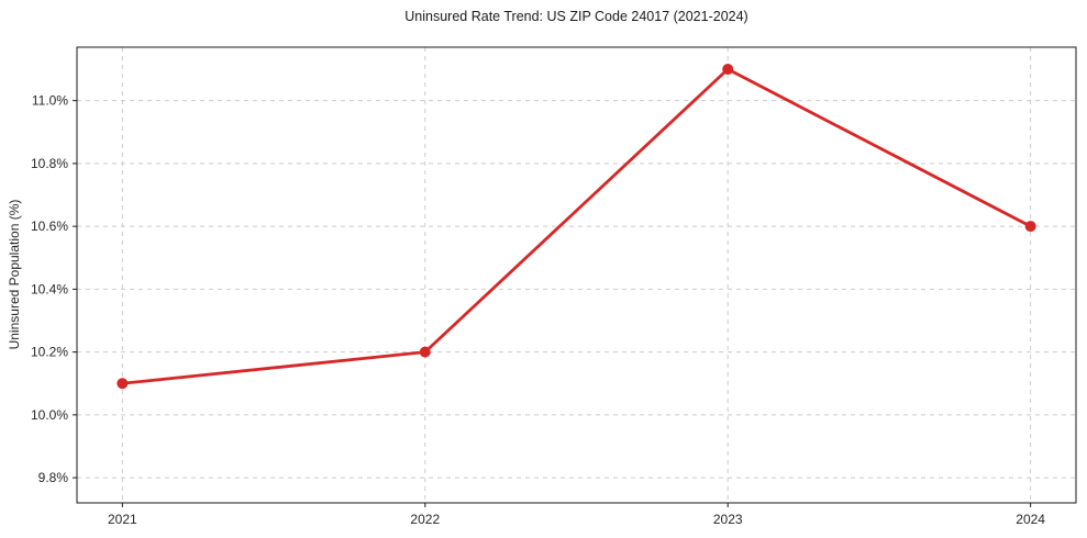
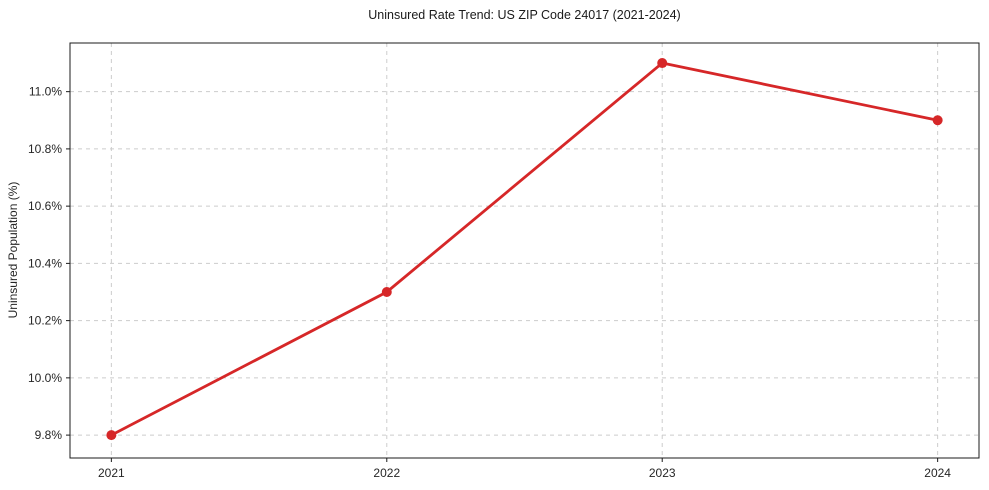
2021: 10.1% -> 9.8%
2022: 10.2% -> 10.3%
2024: 10.6% -> 10.9%
